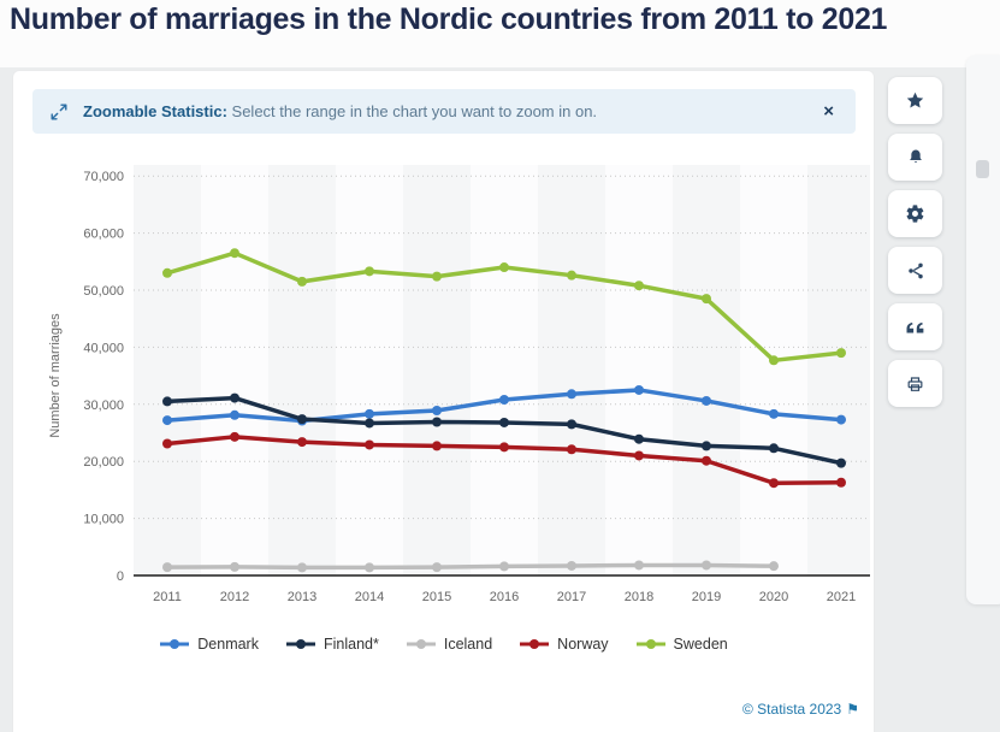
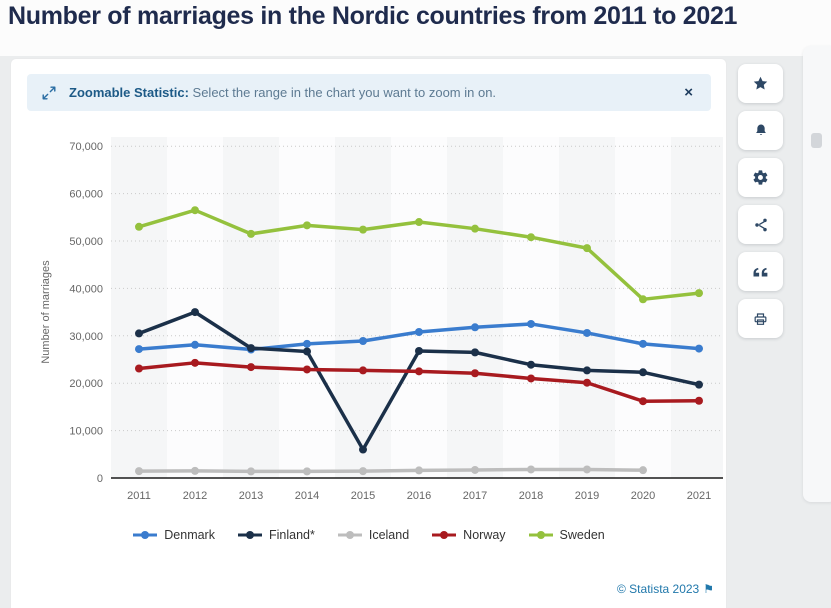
Finland*/2012: 31000 -> 35000
Finland*/2015: 27000 -> 6000
